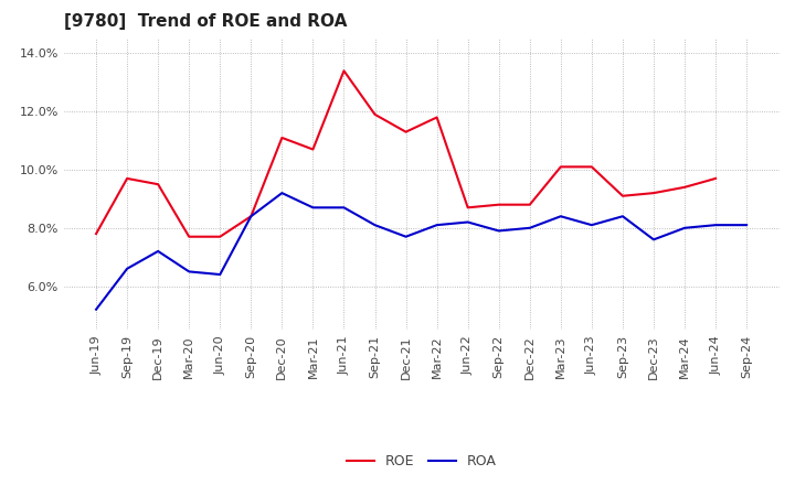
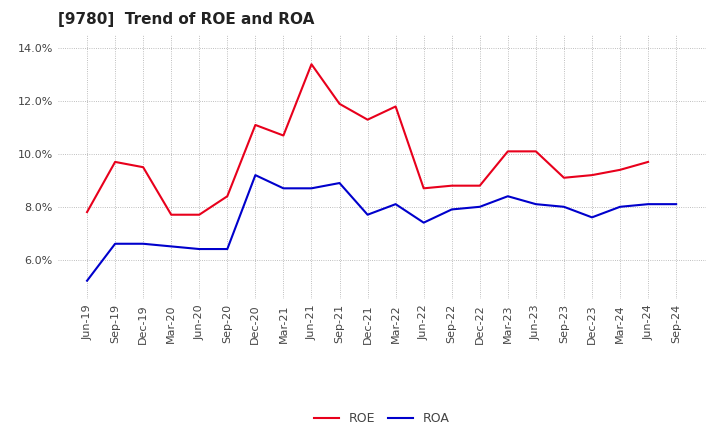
ROA/Dec-19: 7.2% -> 6.6%
ROA/Sep-20: 8.4% -> 6.4%
ROA/Sep-21: 8.1% -> 8.9%
ROA/Jun-22: 8.2% -> 7.4%
ROA/Sep-23: 8.4% -> 8.0%
